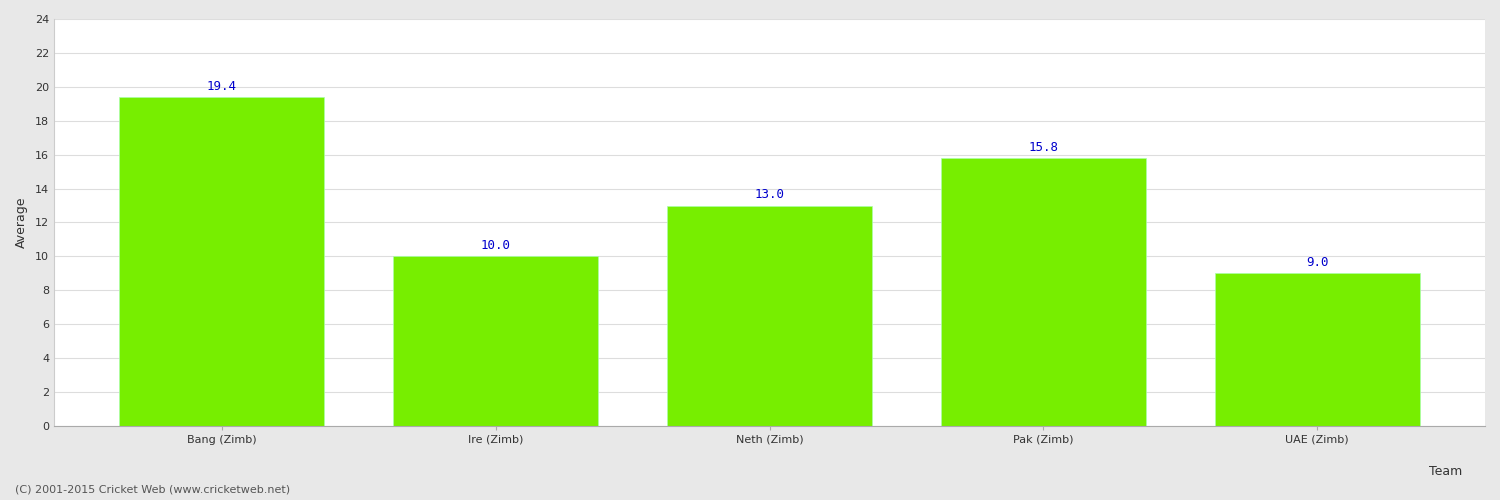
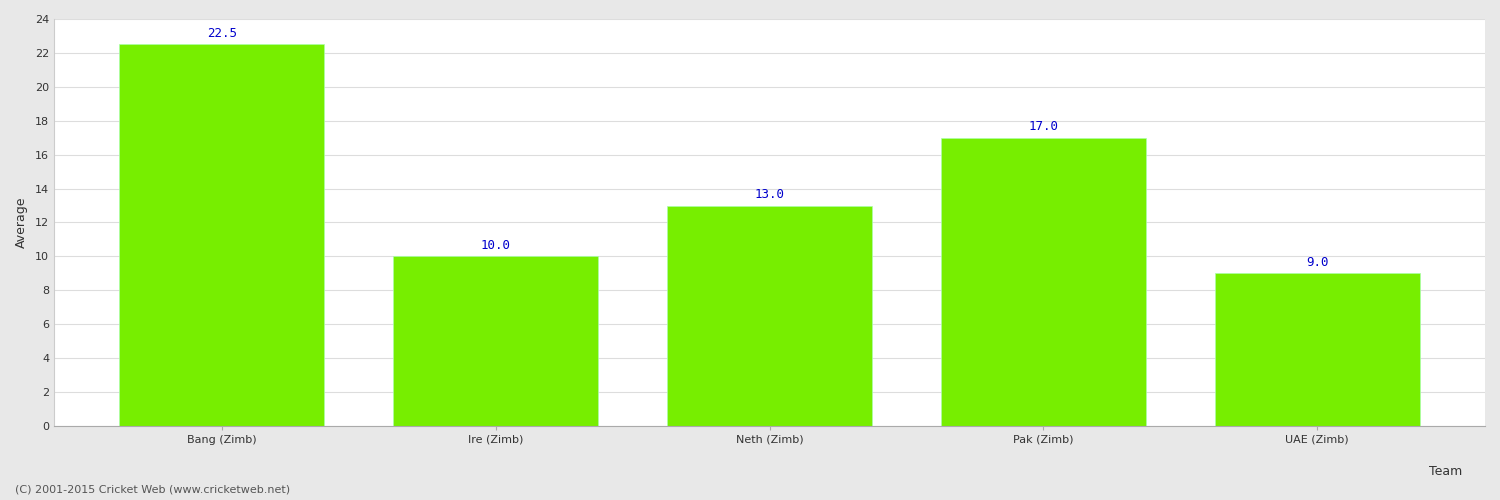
Bang (Zimb): 19.4 -> 22.5
Pak (Zimb): 15.8 -> 17.0
